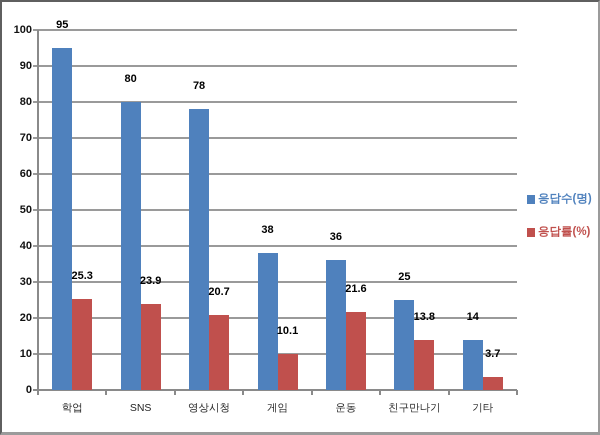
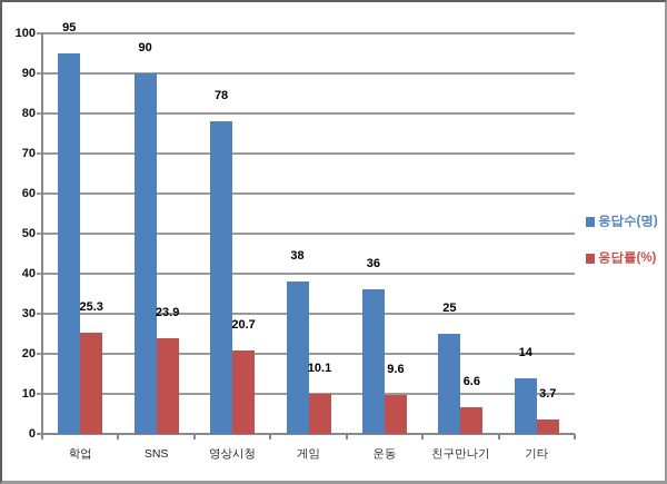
응답수(명)/SNS: 80 -> 90
응답률(%)/운동: 21.6 -> 9.6
응답률(%)/친구만나기: 13.8 -> 6.6
